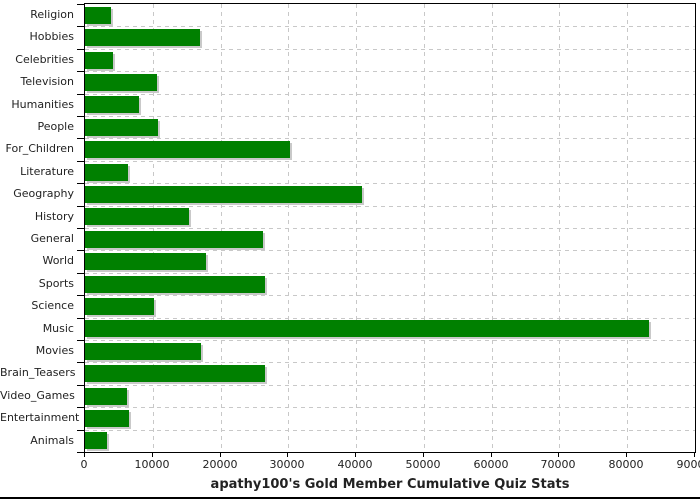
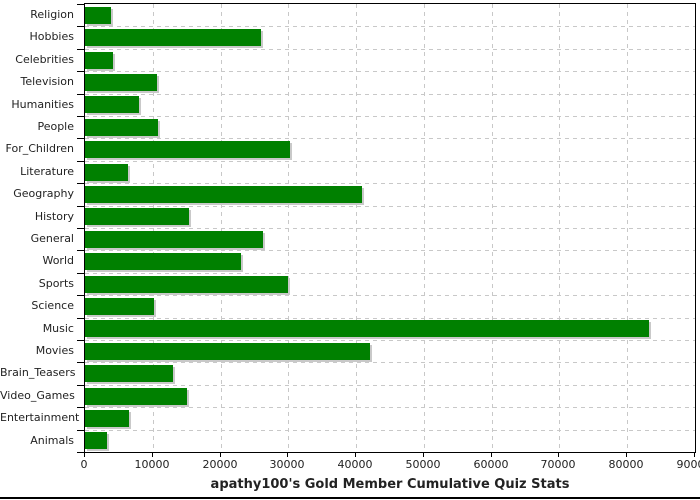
Hobbies: 17000 -> 26000
World: 18000 -> 23000
Sports: 27000 -> 30000
Movies: 17000 -> 42000
Brain_Teasers: 26000 -> 13000
Video_Games: 6000 -> 15000
